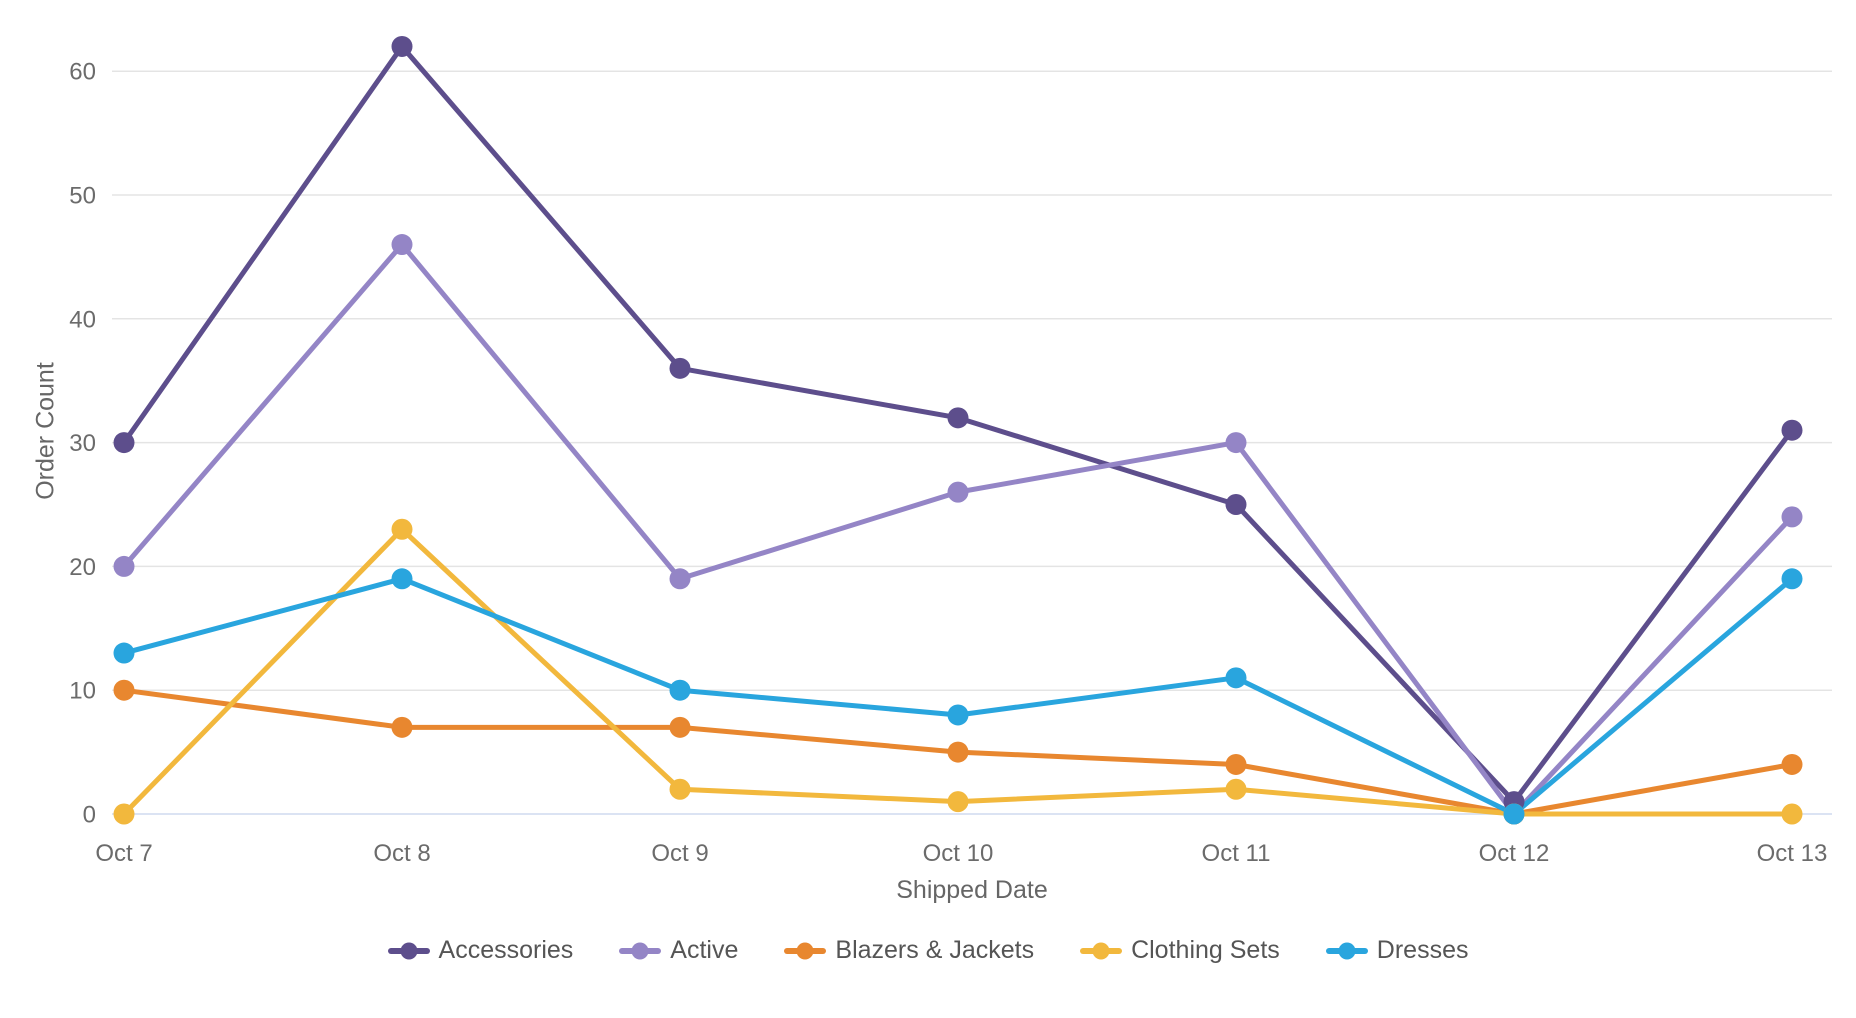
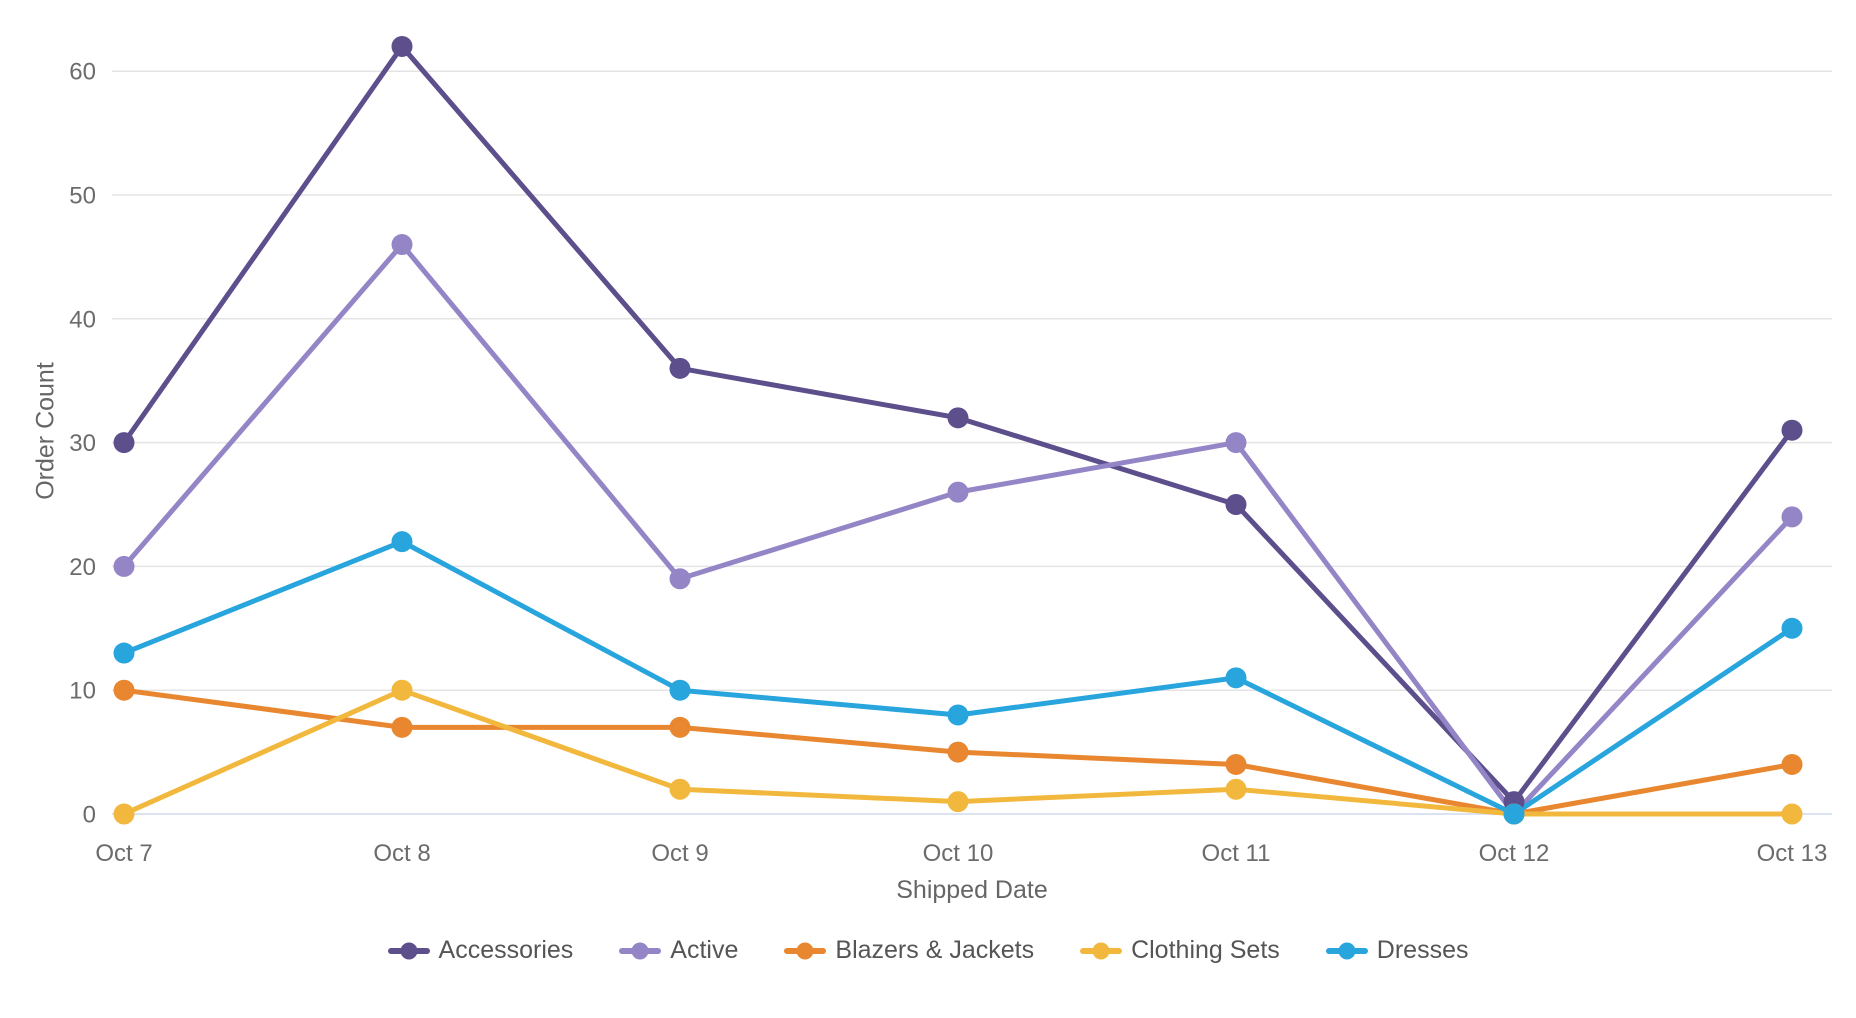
Clothing Sets/Oct 8: 23 -> 10
Dresses/Oct 8: 19 -> 22
Dresses/Oct 13: 19 -> 15
